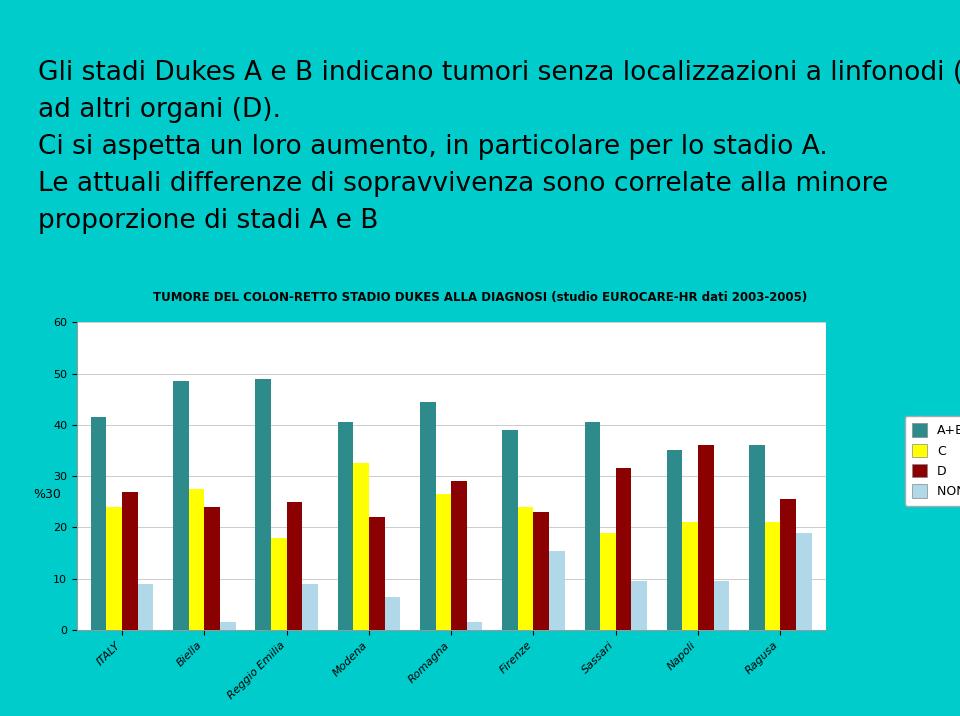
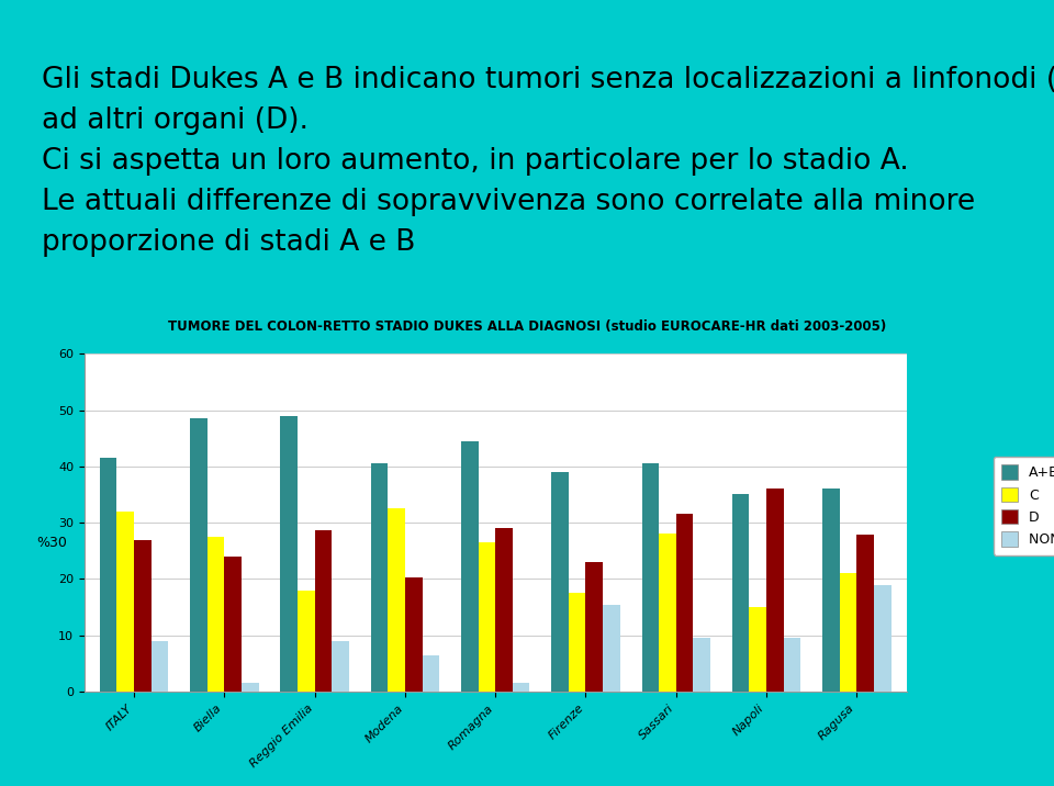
C/ITALY: 24.0 -> 32.0
D/Reggio Emilia: 25.0 -> 28.6
D/Modena: 22.0 -> 20.2
C/Firenze: 24.0 -> 17.6
C/Sassari: 19.0 -> 28.0
C/Napoli: 21.0 -> 15.0
D/Ragusa: 25.5 -> 27.8
